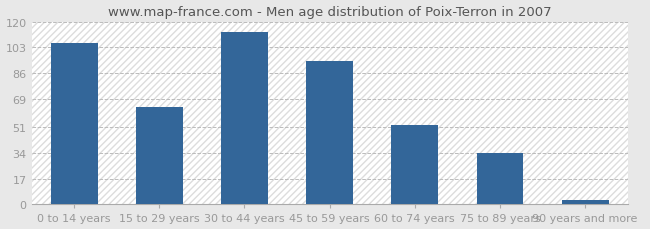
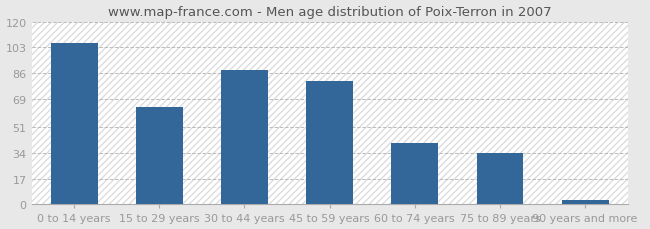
30 to 44 years: 113 -> 88
45 to 59 years: 94 -> 81
60 to 74 years: 52 -> 40
